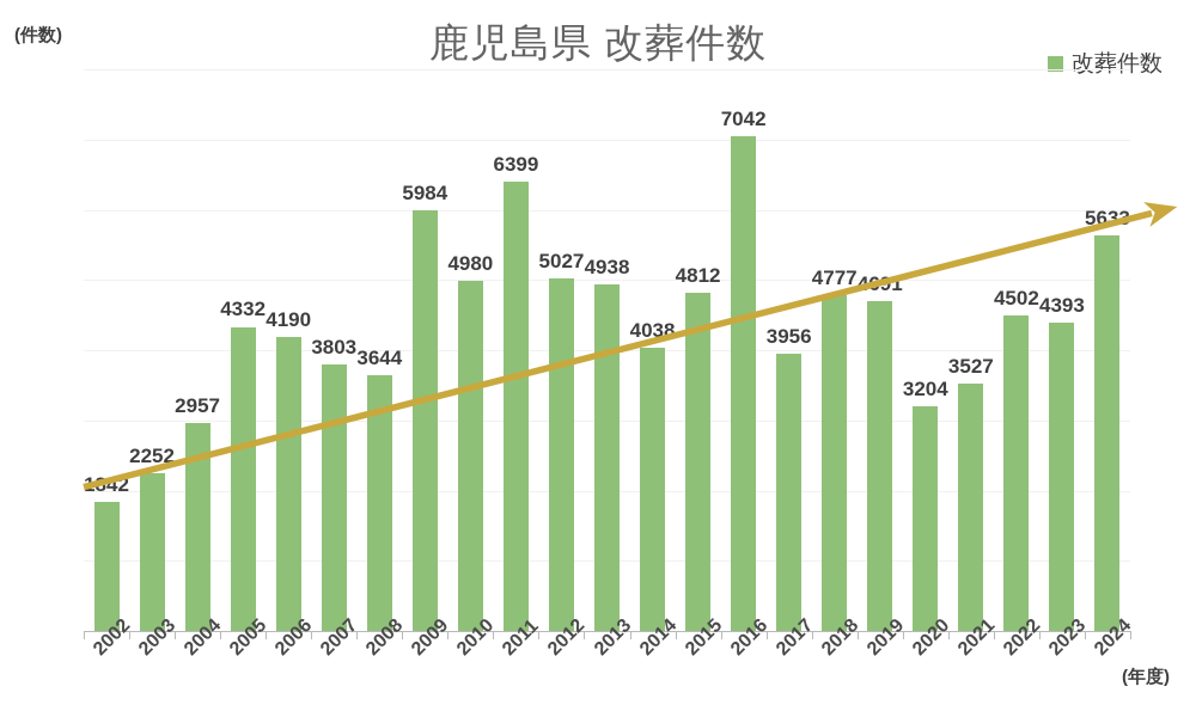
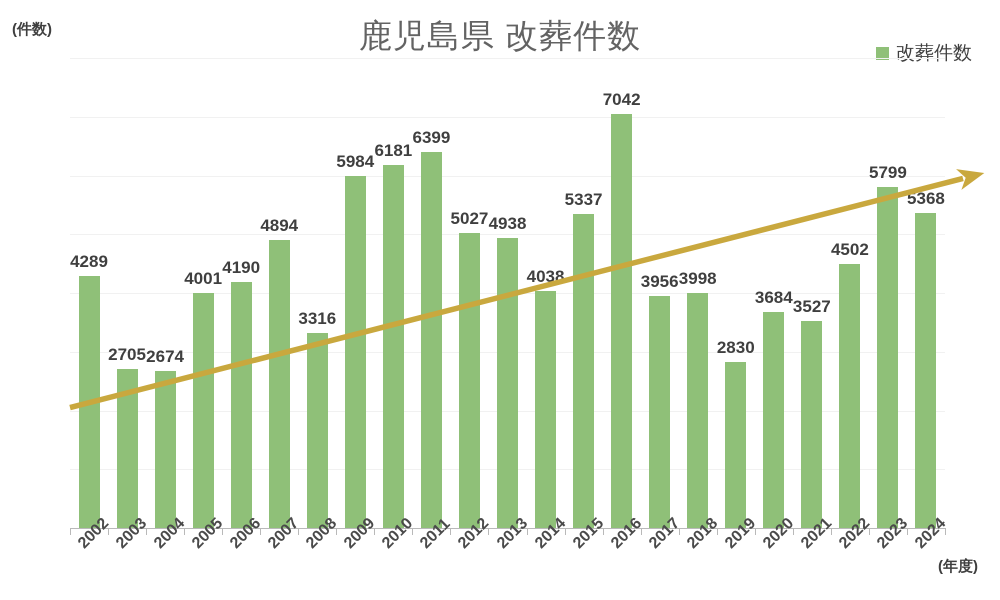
2002: 1842 -> 4289
2003: 2252 -> 2705
2004: 2957 -> 2674
2005: 4332 -> 4001
2007: 3803 -> 4894
2008: 3644 -> 3316
2010: 4980 -> 6181
2015: 4812 -> 5337
2018: 4777 -> 3998
2019: 4691 -> 2830
2020: 3204 -> 3684
2023: 4393 -> 5799
2024: 5633 -> 5368
